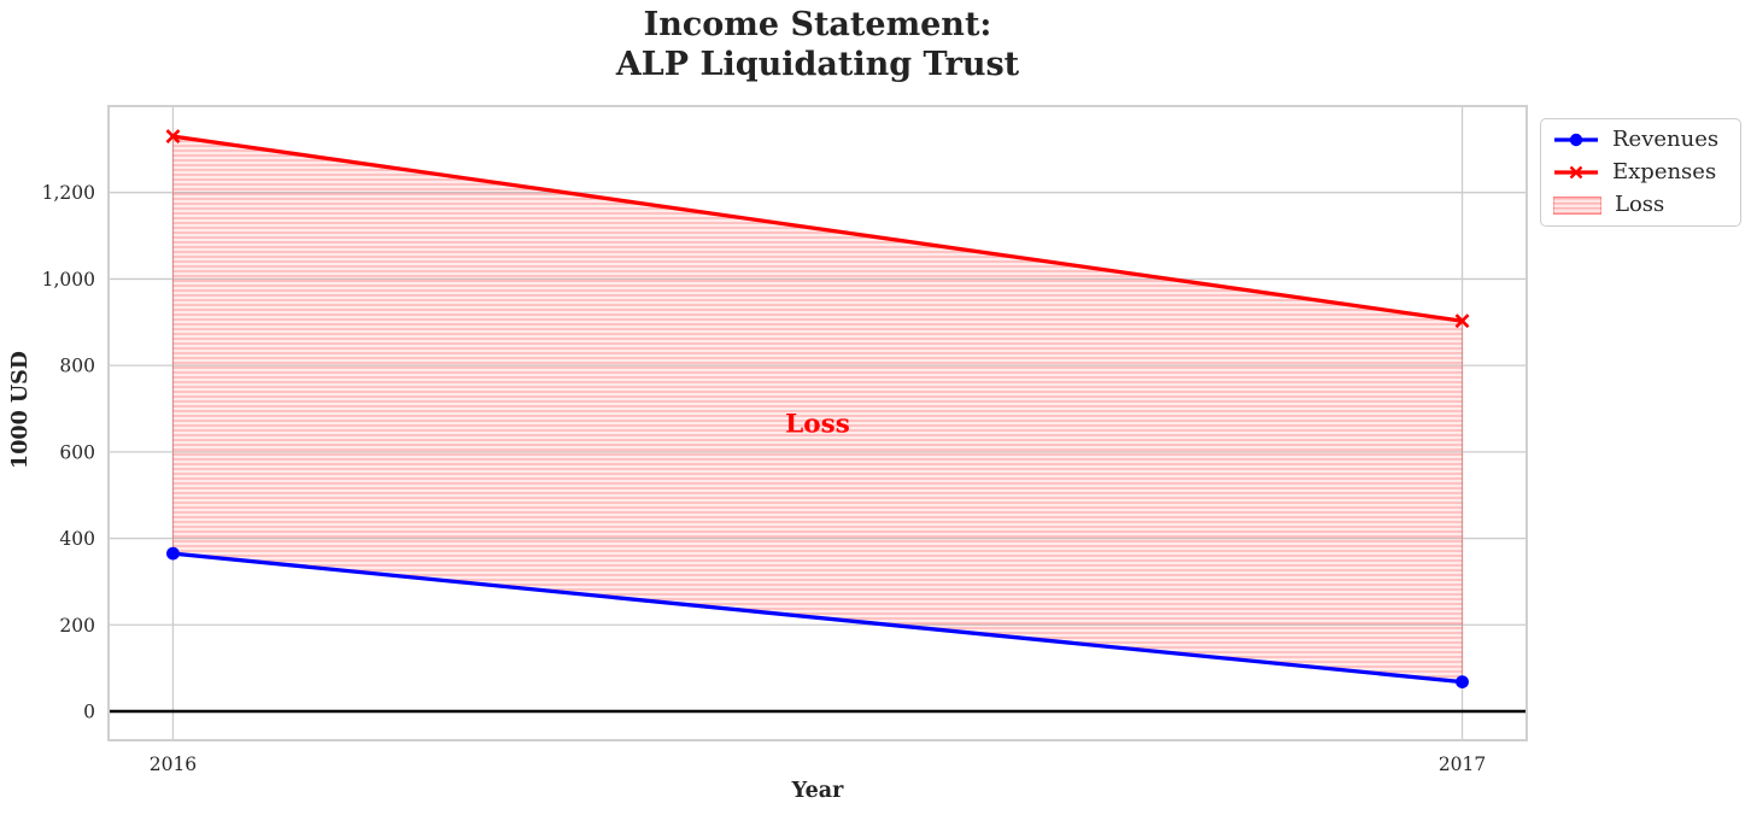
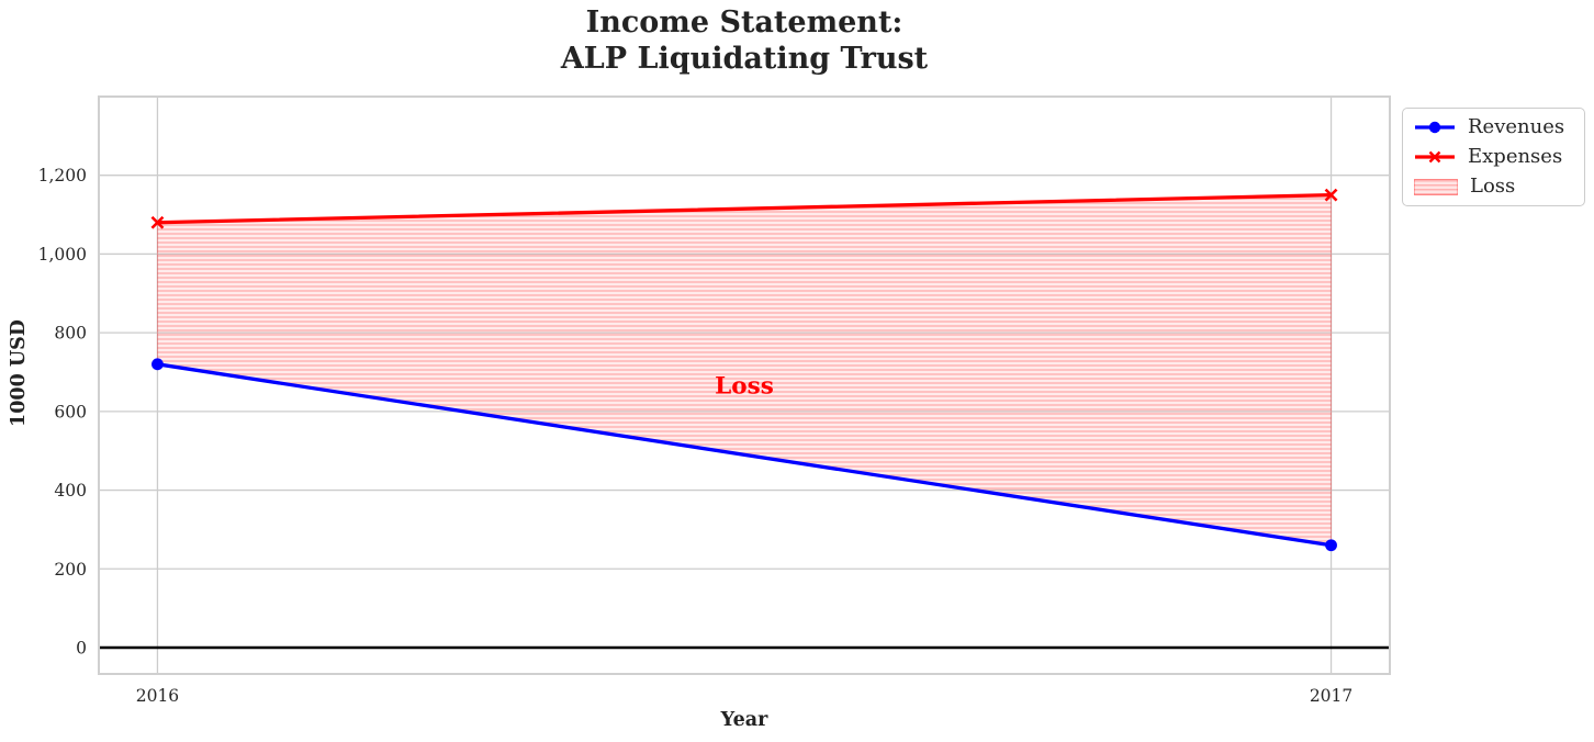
Revenues/2016: 360 -> 720
Expenses/2016: 1330 -> 1080
Revenues/2017: 70 -> 260
Expenses/2017: 900 -> 1150
